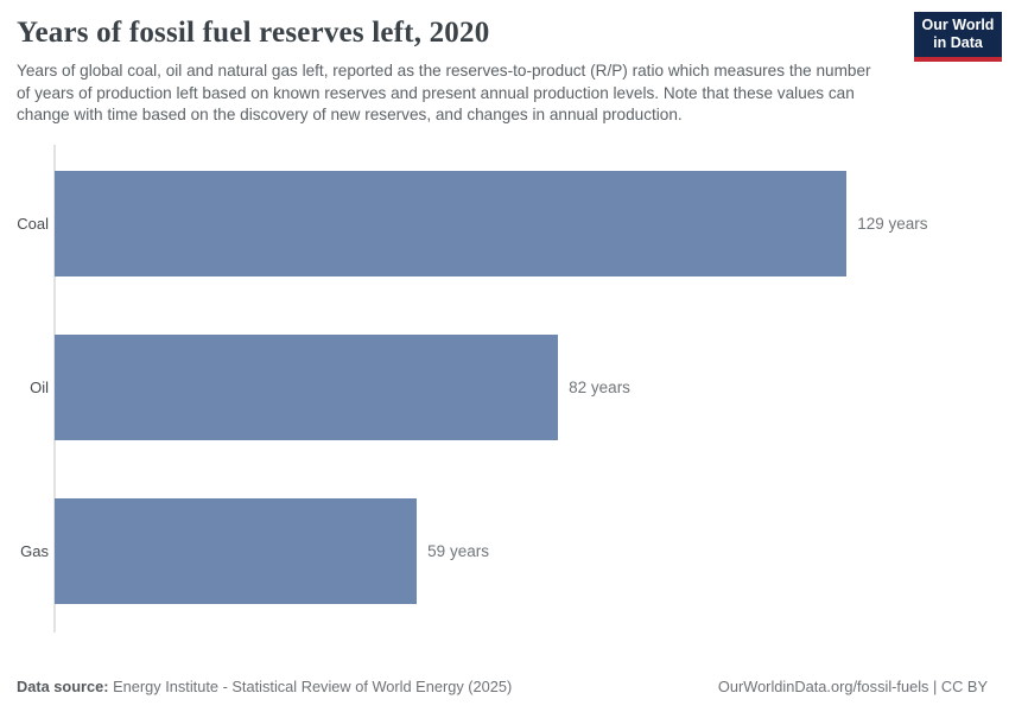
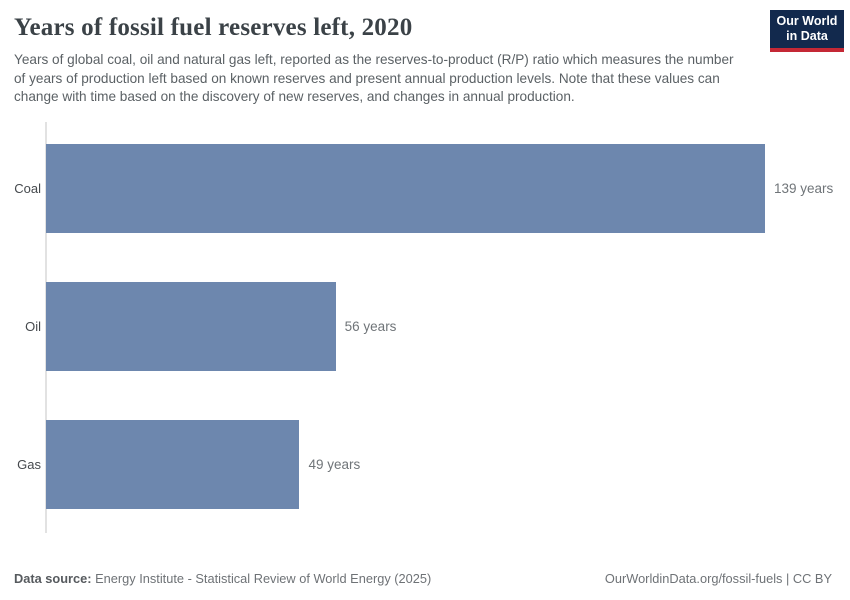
Coal: 129 -> 139
Oil: 82 -> 56
Gas: 59 -> 49
